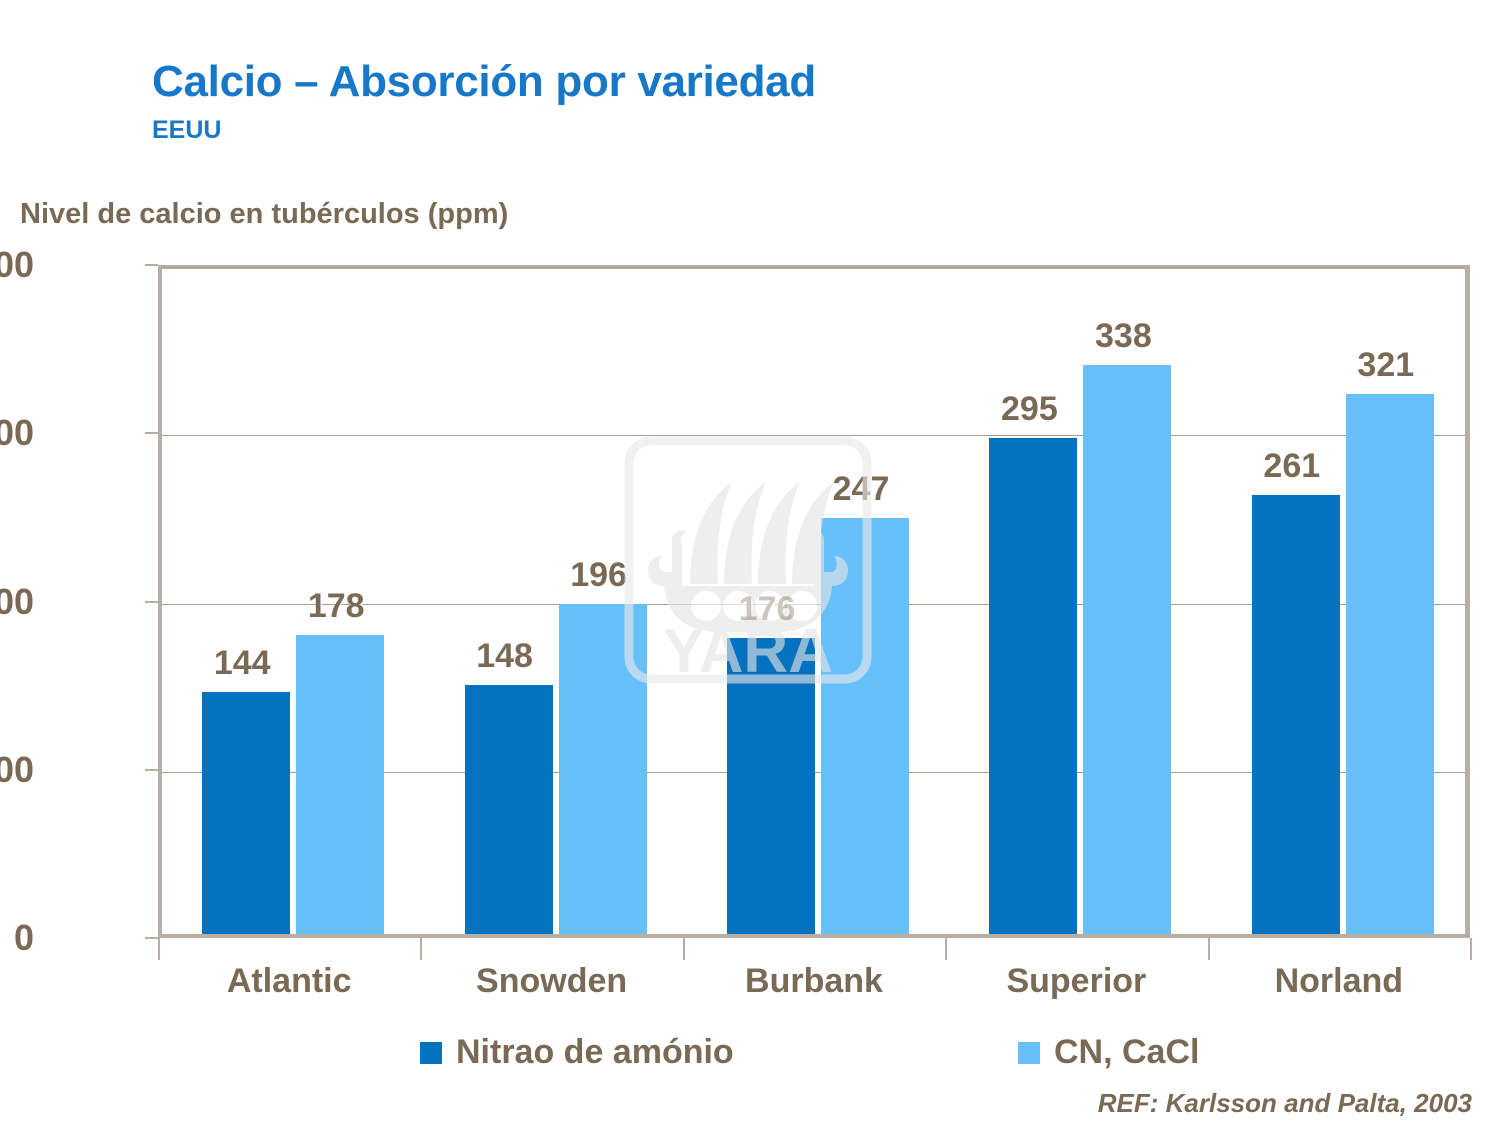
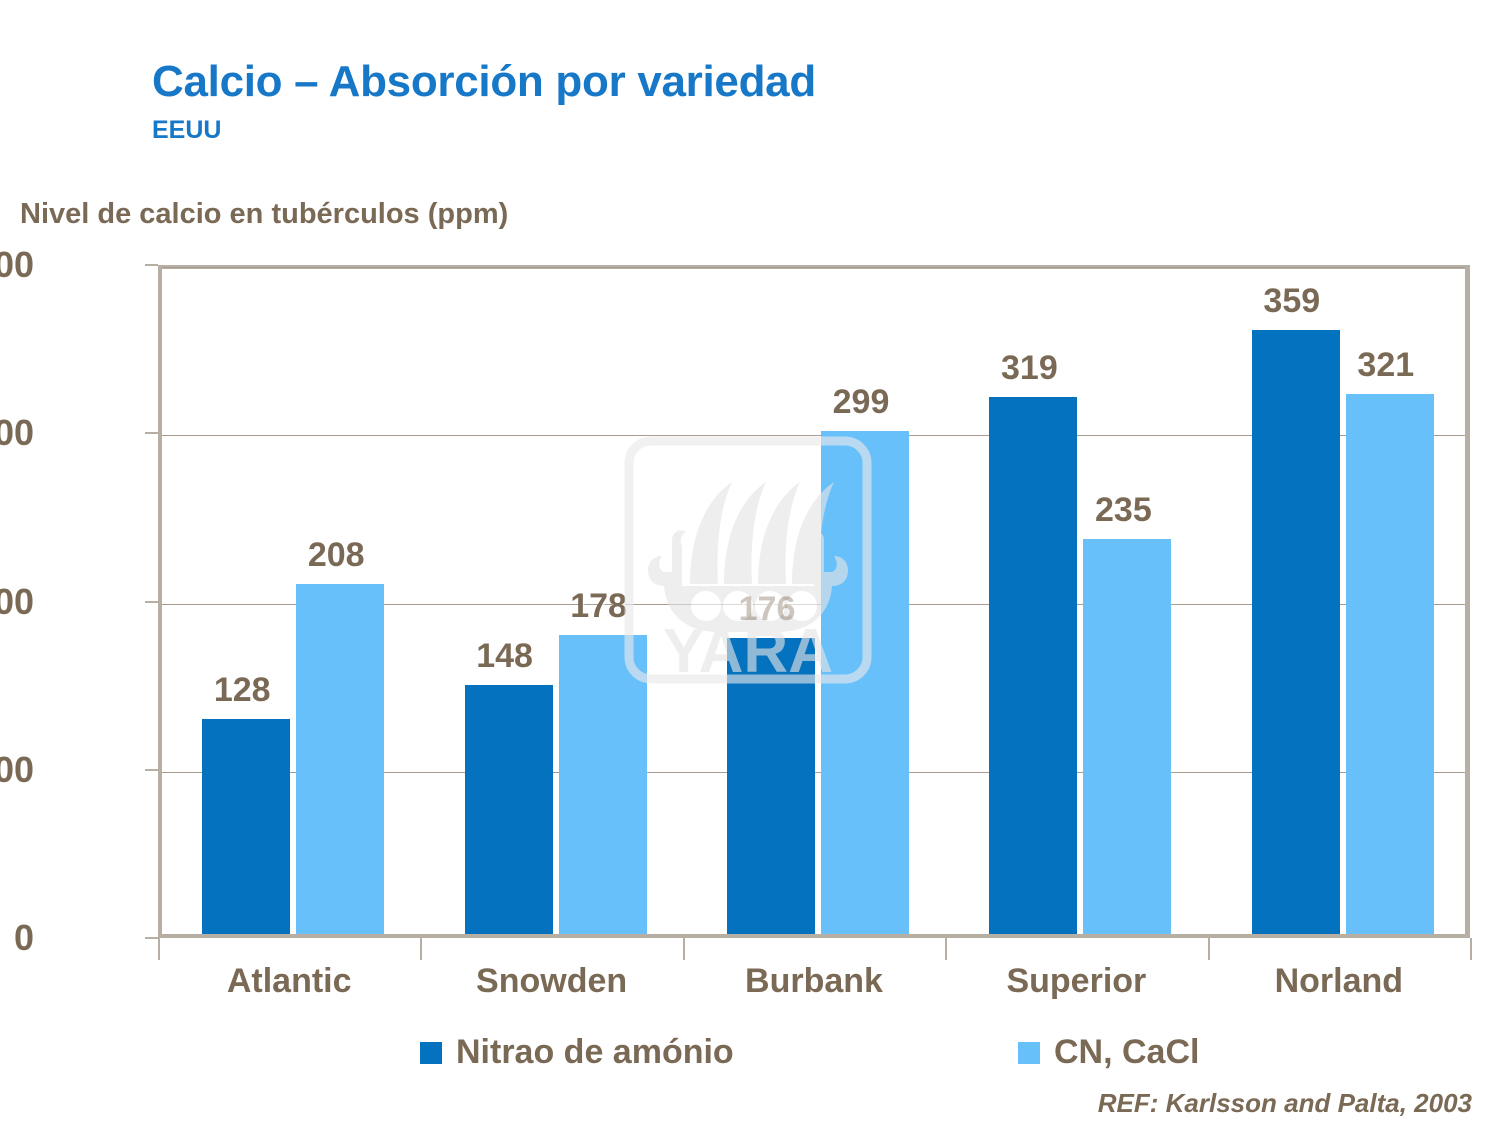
Nitrao de amónio/Atlantic: 144 -> 128
CN, CaCl/Atlantic: 178 -> 208
CN, CaCl/Snowden: 196 -> 178
CN, CaCl/Burbank: 247 -> 299
Nitrao de amónio/Superior: 295 -> 319
CN, CaCl/Superior: 338 -> 235
Nitrao de amónio/Norland: 261 -> 359
